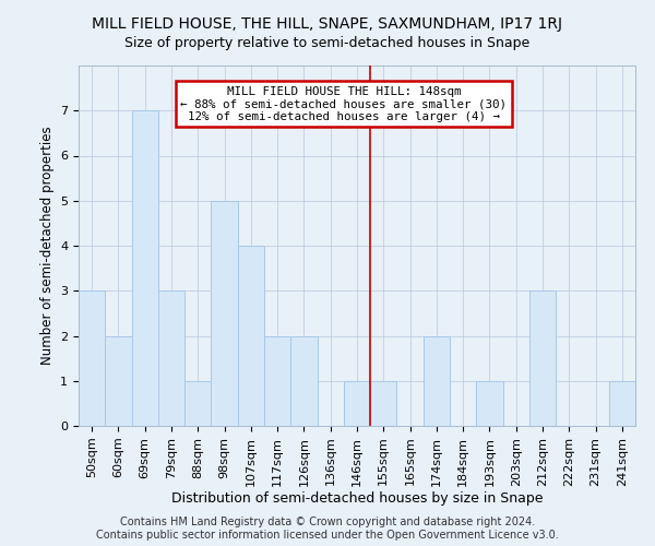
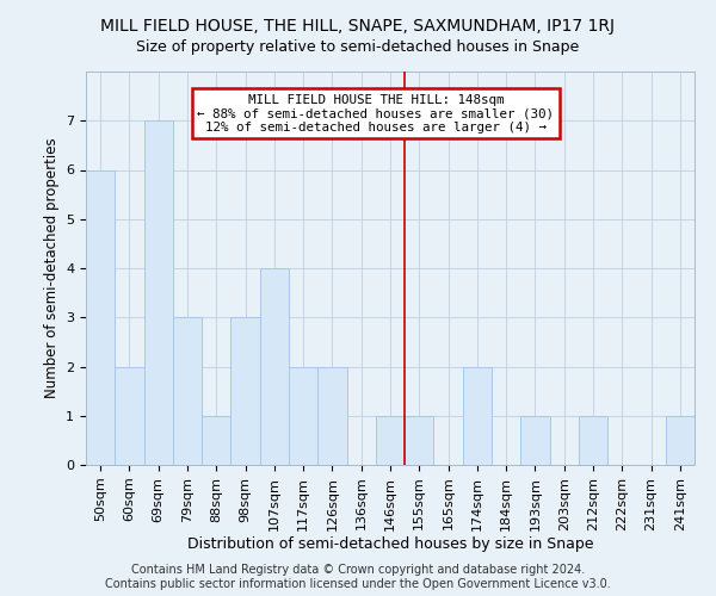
50sqm: 3 -> 6
98sqm: 5 -> 3
212sqm: 3 -> 1
